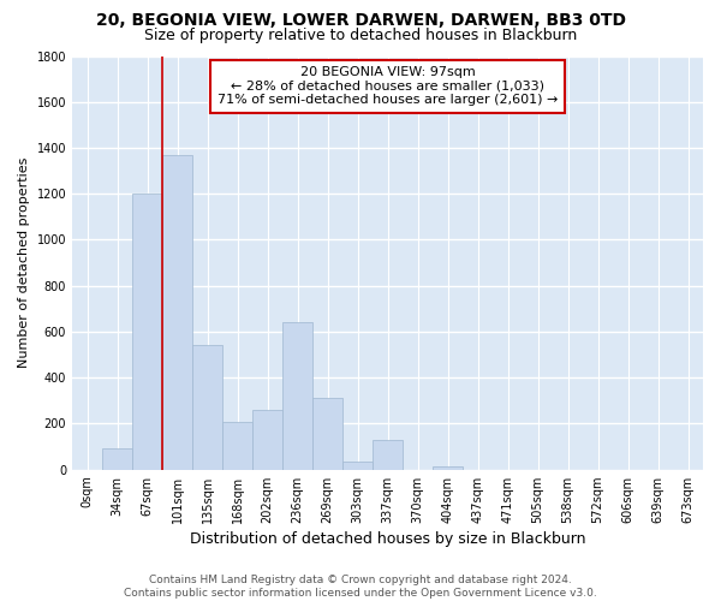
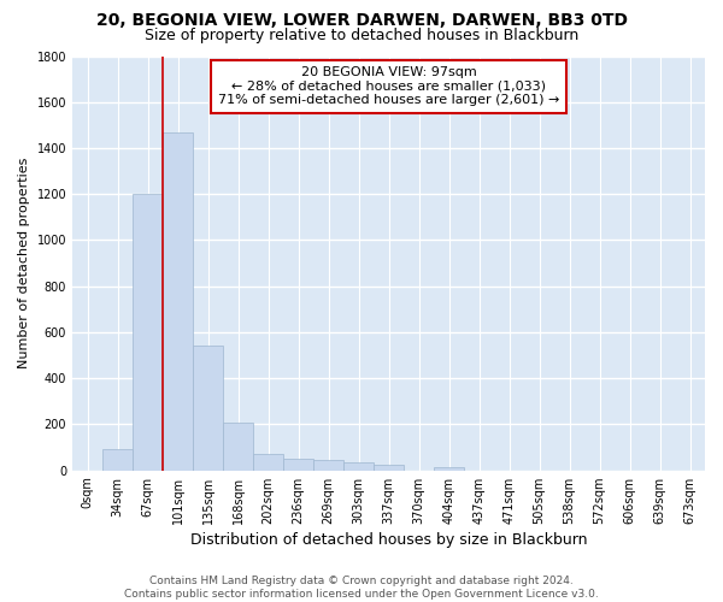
101sqm: 1370 -> 1470
202sqm: 260 -> 70
236sqm: 640 -> 50
269sqm: 310 -> 40
337sqm: 130 -> 20
